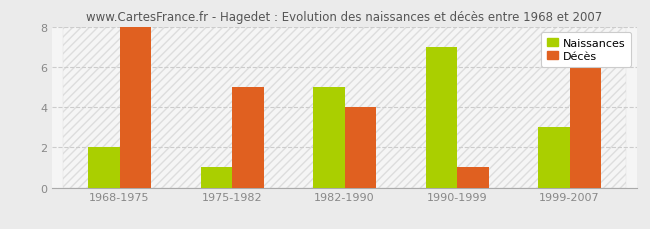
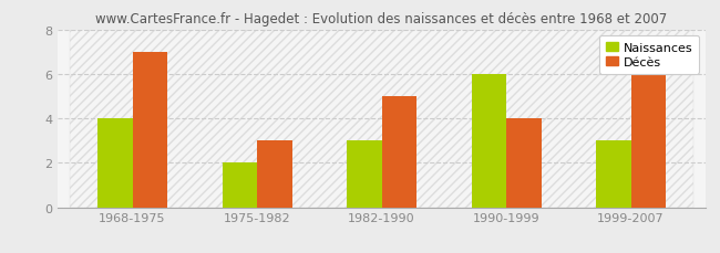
Naissances/1968-1975: 2 -> 4
Décès/1968-1975: 8 -> 7
Naissances/1975-1982: 1 -> 2
Décès/1975-1982: 5 -> 3
Naissances/1982-1990: 5 -> 3
Décès/1982-1990: 4 -> 5
Naissances/1990-1999: 7 -> 6
Décès/1990-1999: 1 -> 4
